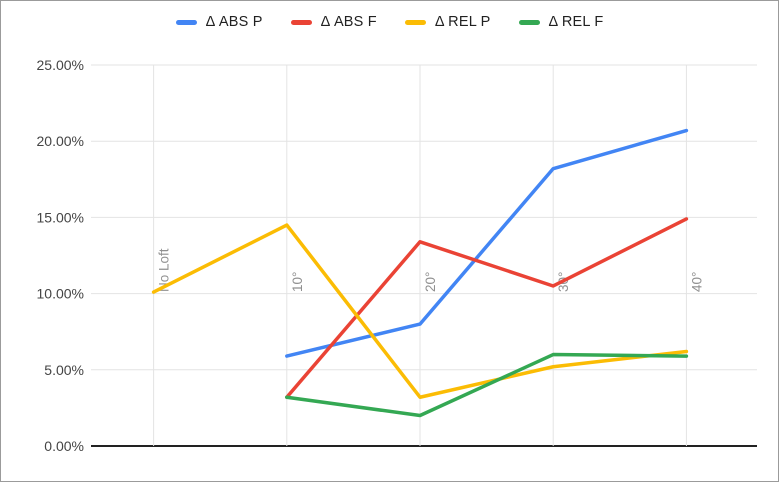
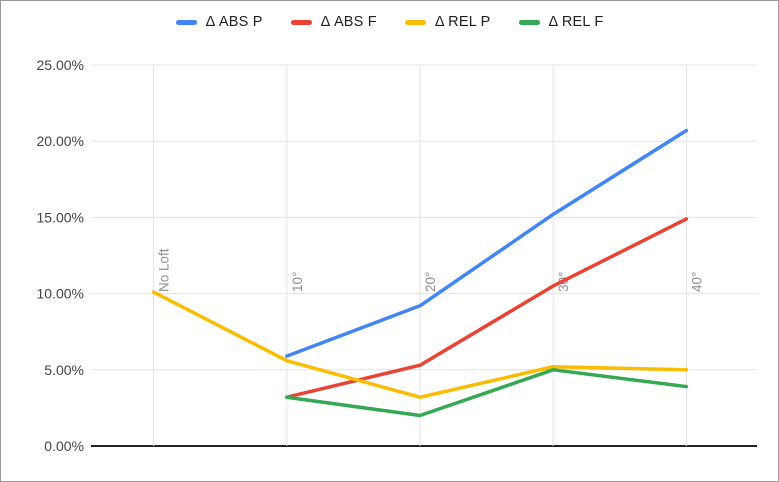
Δ REL P/10°: 14.5% -> 5.6%
Δ ABS P/20°: 8.0% -> 9.2%
Δ ABS F/20°: 13.4% -> 5.3%
Δ ABS P/30°: 18.2% -> 15.2%
Δ REL F/30°: 6.0% -> 5.0%
Δ REL P/40°: 6.2% -> 5.0%
Δ REL F/40°: 5.9% -> 3.9%
